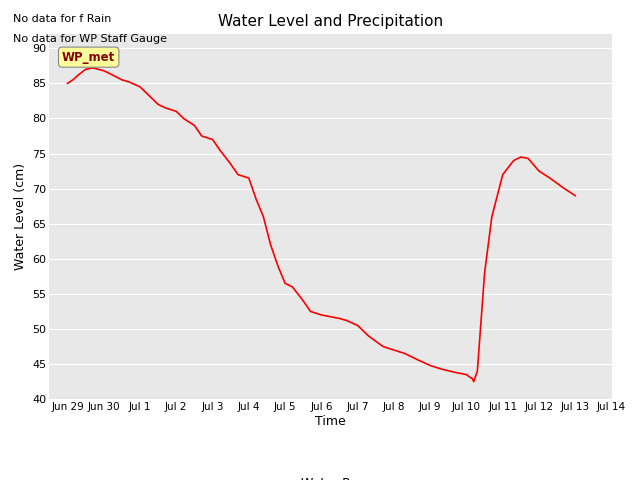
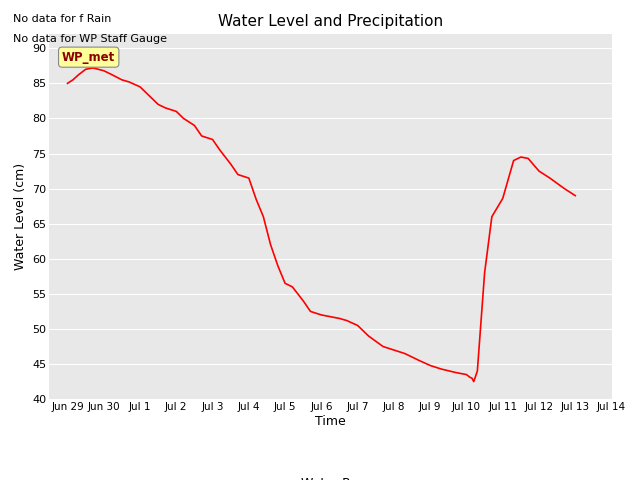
Jul 11: 72.0 -> 68.6
